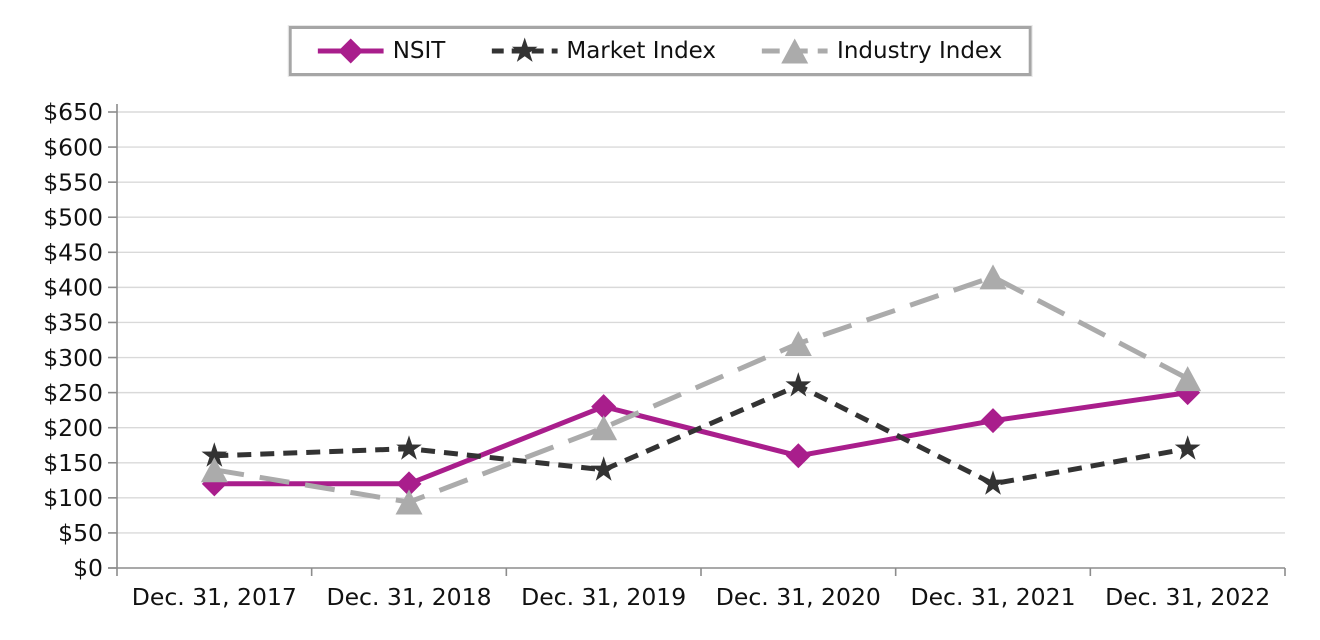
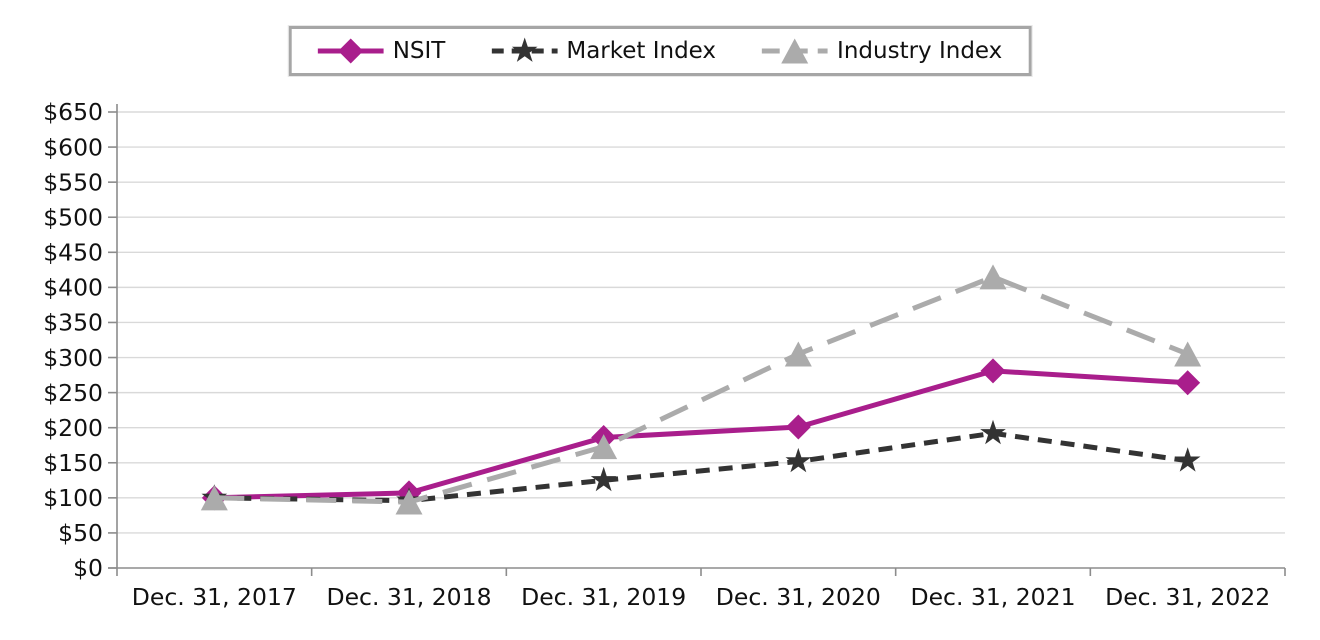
NSIT/Dec. 31, 2017: $120 -> $100
Market Index/Dec. 31, 2017: $160 -> $100
Industry Index/Dec. 31, 2017: $140 -> $100
NSIT/Dec. 31, 2018: $120 -> $110
Market Index/Dec. 31, 2018: $170 -> $100
NSIT/Dec. 31, 2019: $230 -> $190
Market Index/Dec. 31, 2019: $140 -> $120
Industry Index/Dec. 31, 2019: $200 -> $170
NSIT/Dec. 31, 2020: $160 -> $200
Market Index/Dec. 31, 2020: $260 -> $150
Industry Index/Dec. 31, 2020: $320 -> $300
NSIT/Dec. 31, 2021: $210 -> $280
Market Index/Dec. 31, 2021: $120 -> $190
NSIT/Dec. 31, 2022: $250 -> $260
Market Index/Dec. 31, 2022: $170 -> $150
Industry Index/Dec. 31, 2022: $270 -> $300
